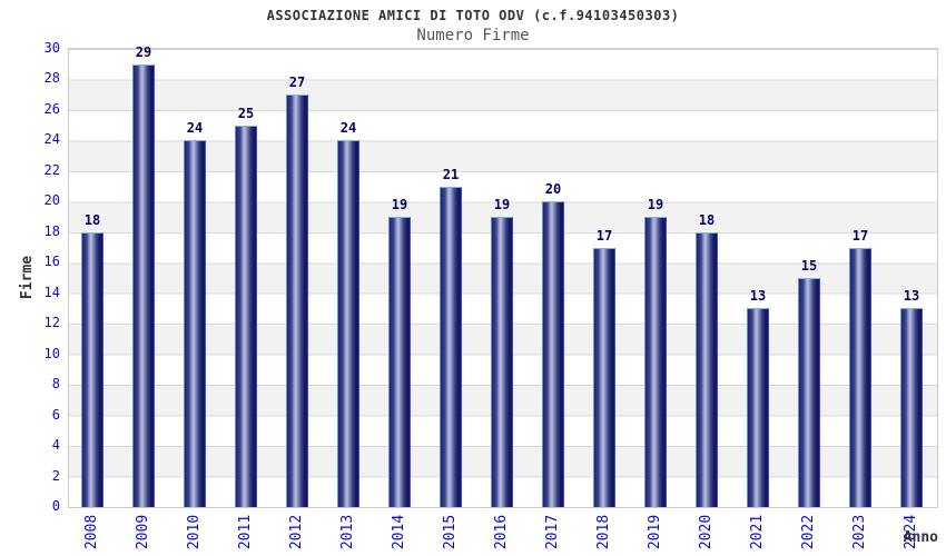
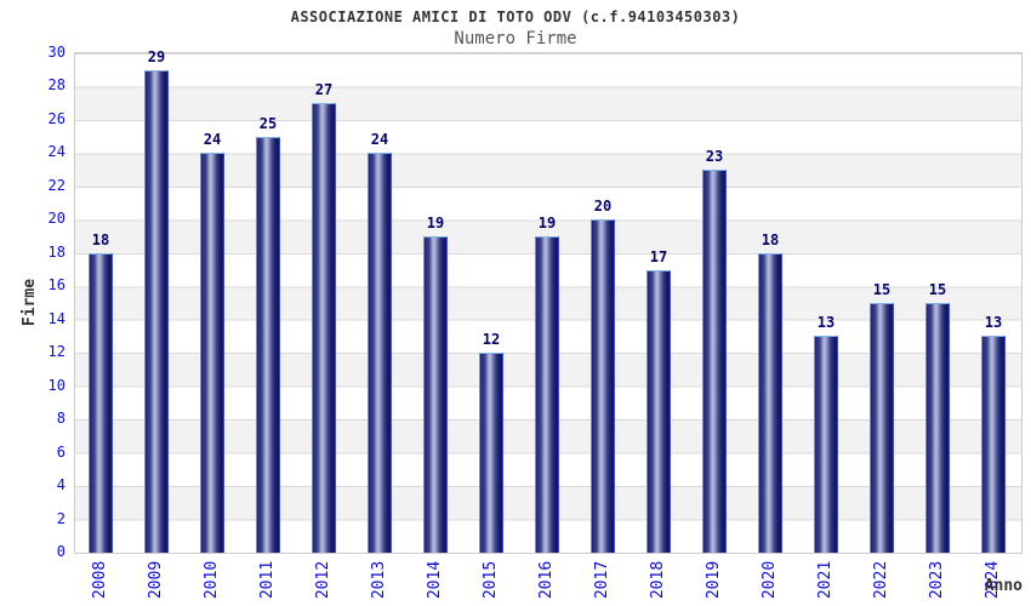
2015: 21 -> 12
2019: 19 -> 23
2023: 17 -> 15
